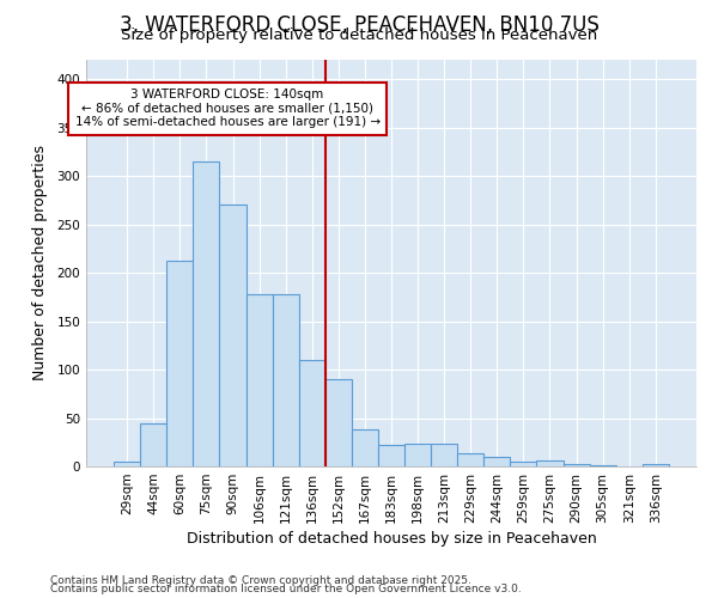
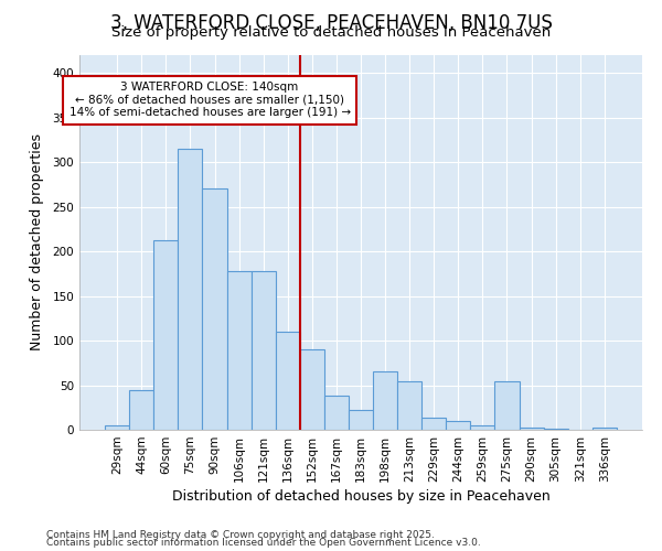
198sqm: 24 -> 66
213sqm: 24 -> 54
275sqm: 6 -> 54
